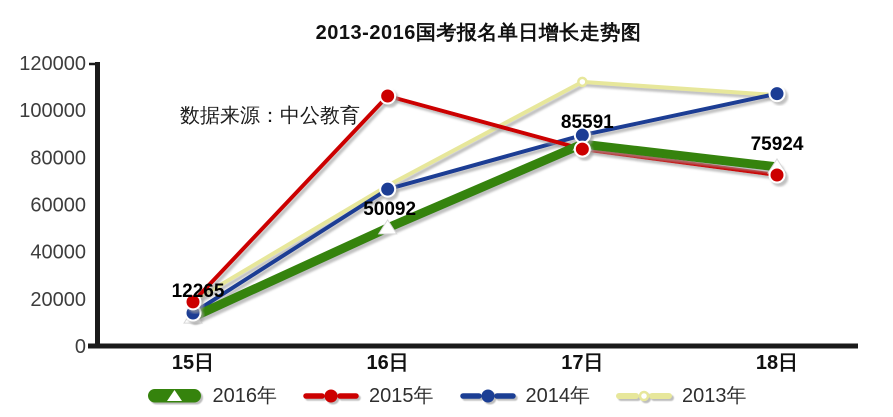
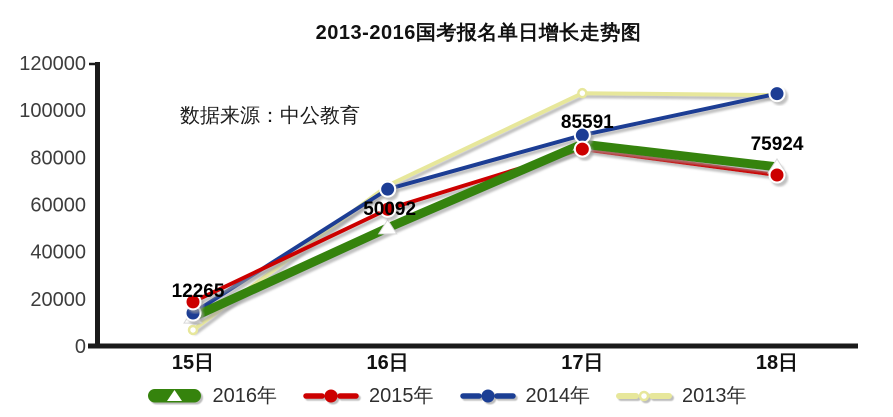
2013年/15日: 19000 -> 7000
2015年/16日: 106000 -> 58000
2013年/17日: 112000 -> 107000
